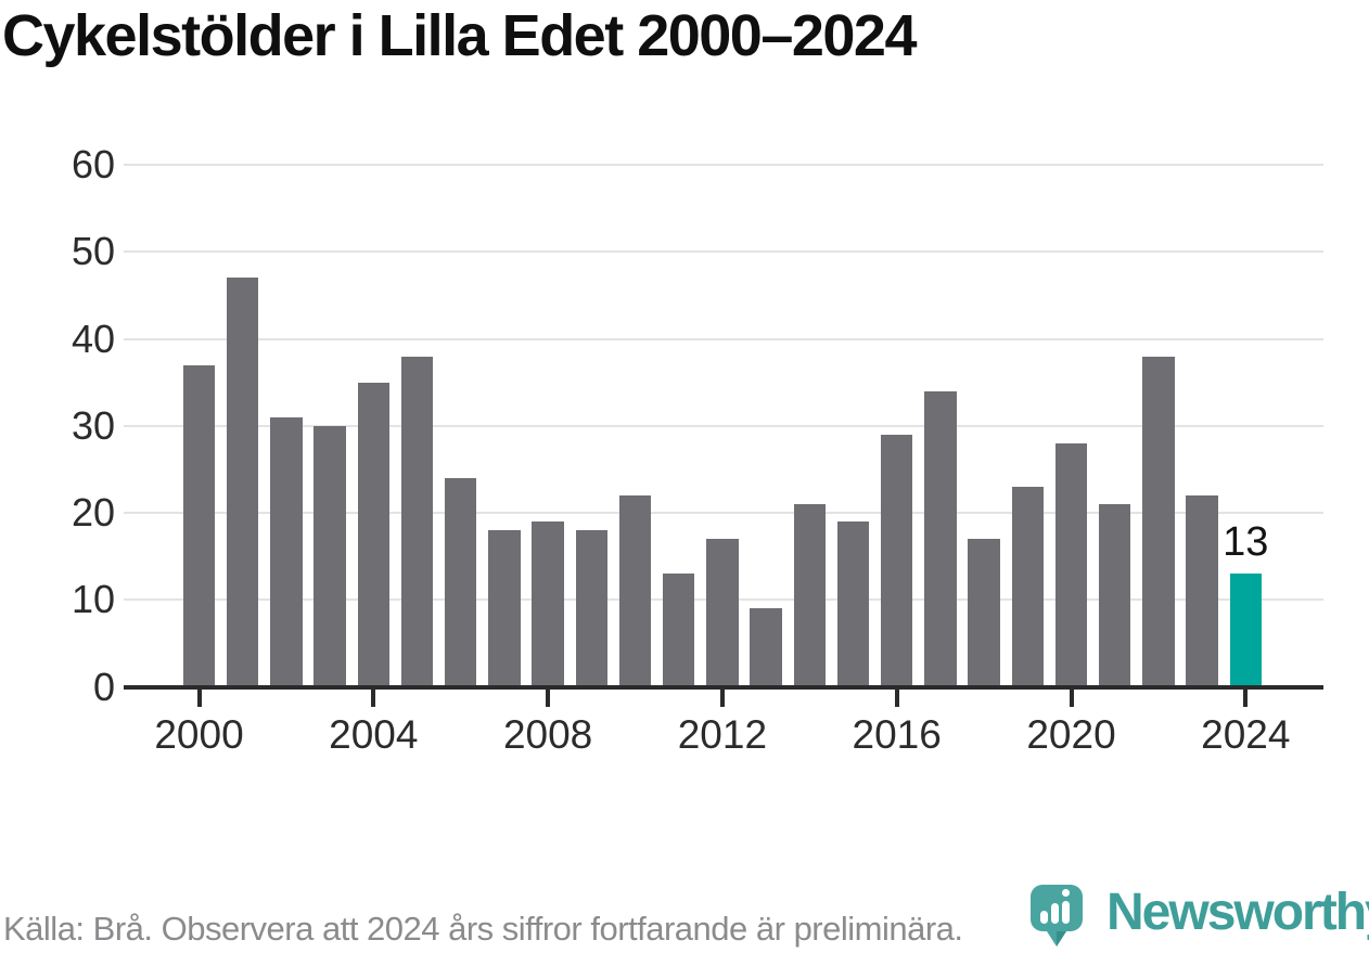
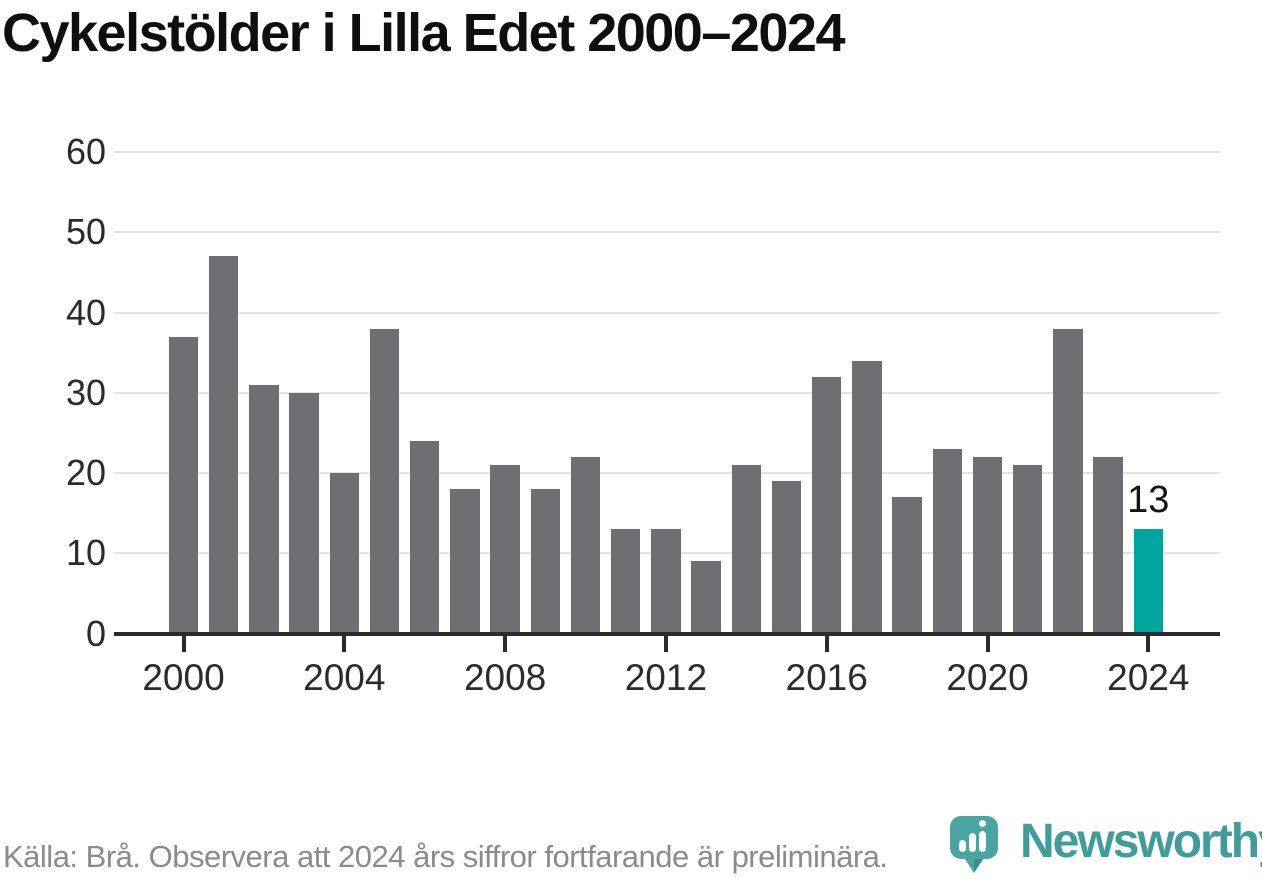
2004: 35 -> 20
2008: 19 -> 21
2012: 17 -> 13
2016: 29 -> 32
2020: 28 -> 22
